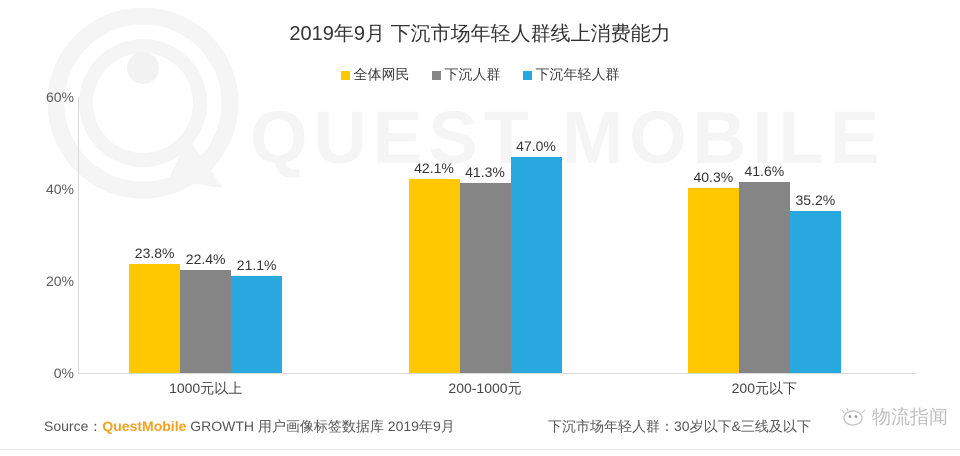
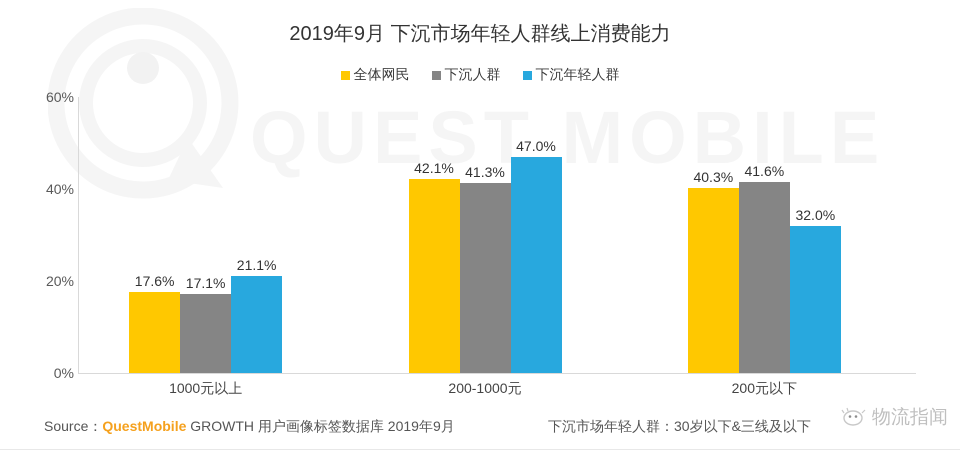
全体网民/1000元以上: 23.8% -> 17.6%
下沉人群/1000元以上: 22.4% -> 17.1%
下沉年轻人群/200元以下: 35.2% -> 32.0%
